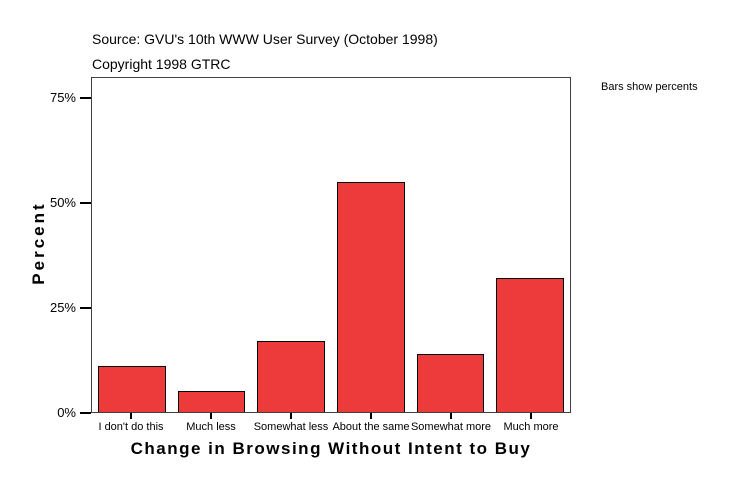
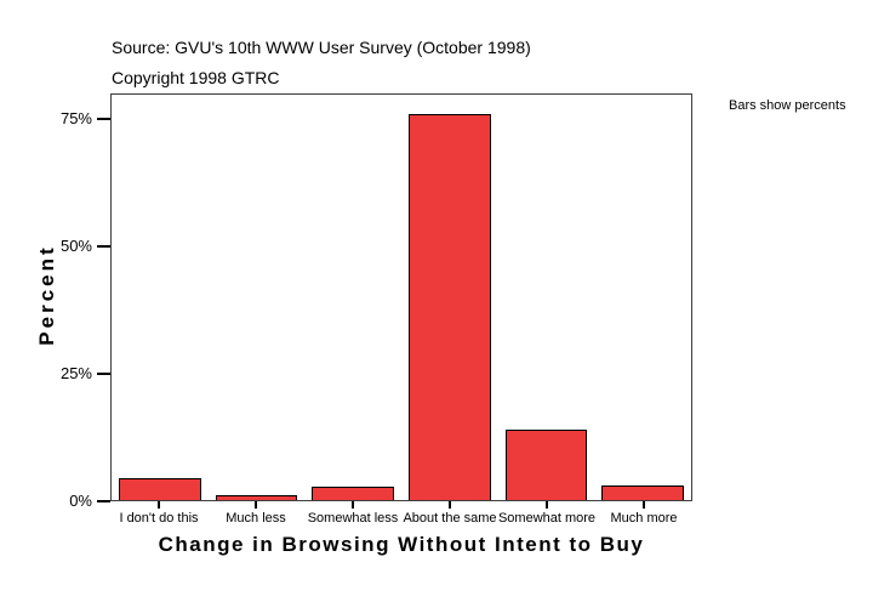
I don't do this: 11% -> 4%
Much less: 5% -> 1%
Somewhat less: 17% -> 3%
About the same: 55% -> 76%
Much more: 32% -> 3%
